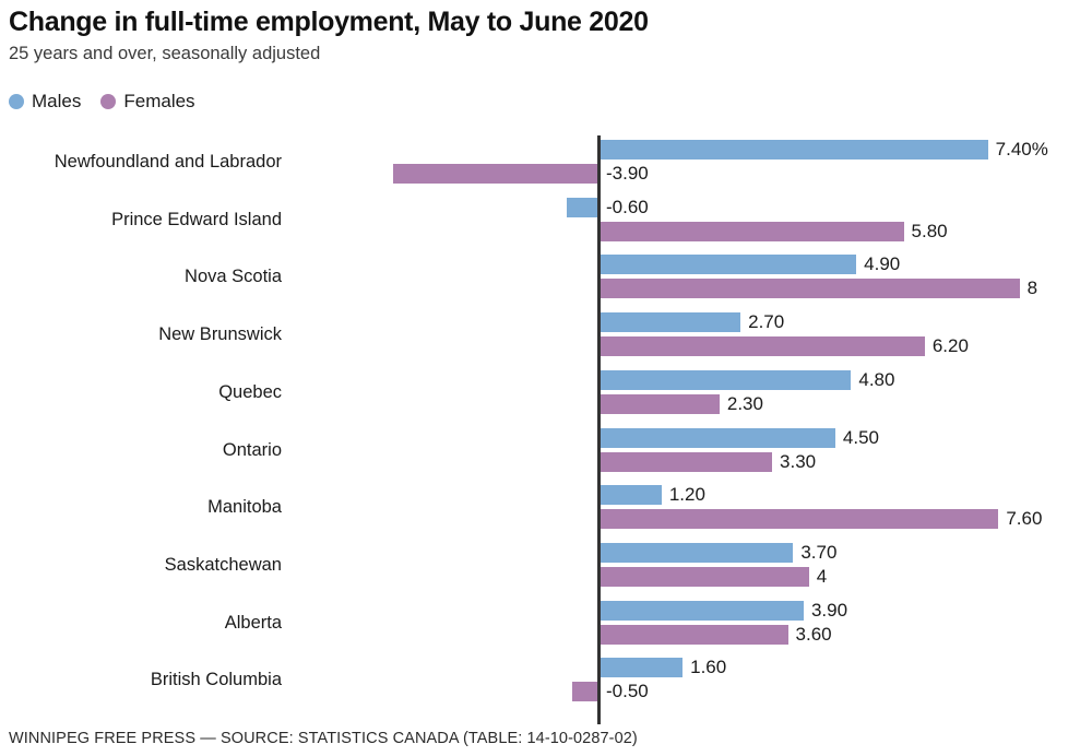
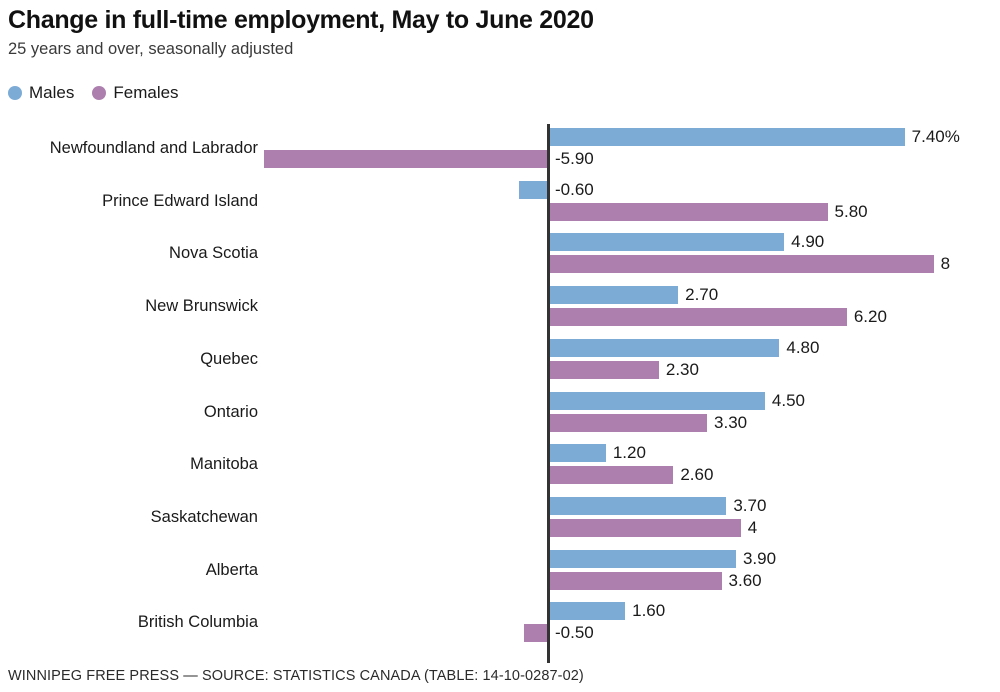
Females/Newfoundland and Labrador: -3.90 -> -5.90
Females/Manitoba: 7.60 -> 2.60
